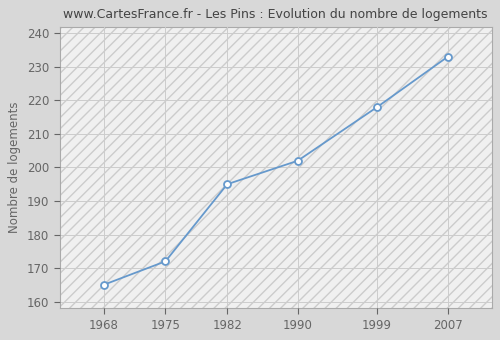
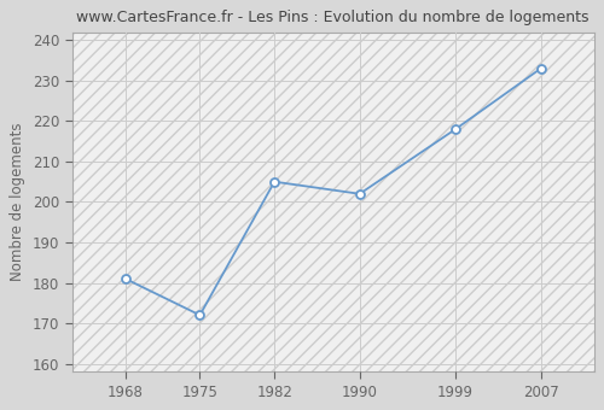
1968: 165 -> 181
1982: 195 -> 205
